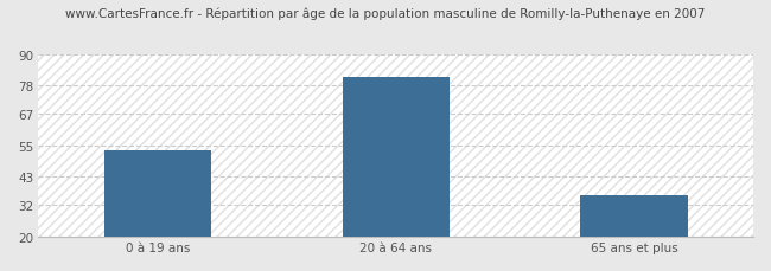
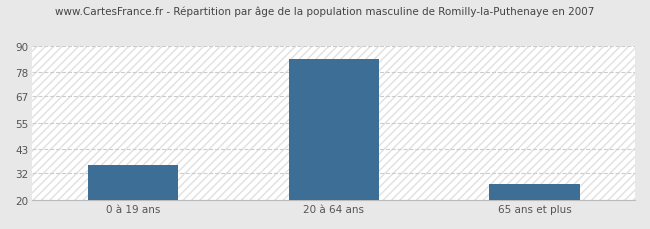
0 à 19 ans: 53 -> 36
20 à 64 ans: 81 -> 84
65 ans et plus: 36 -> 27
